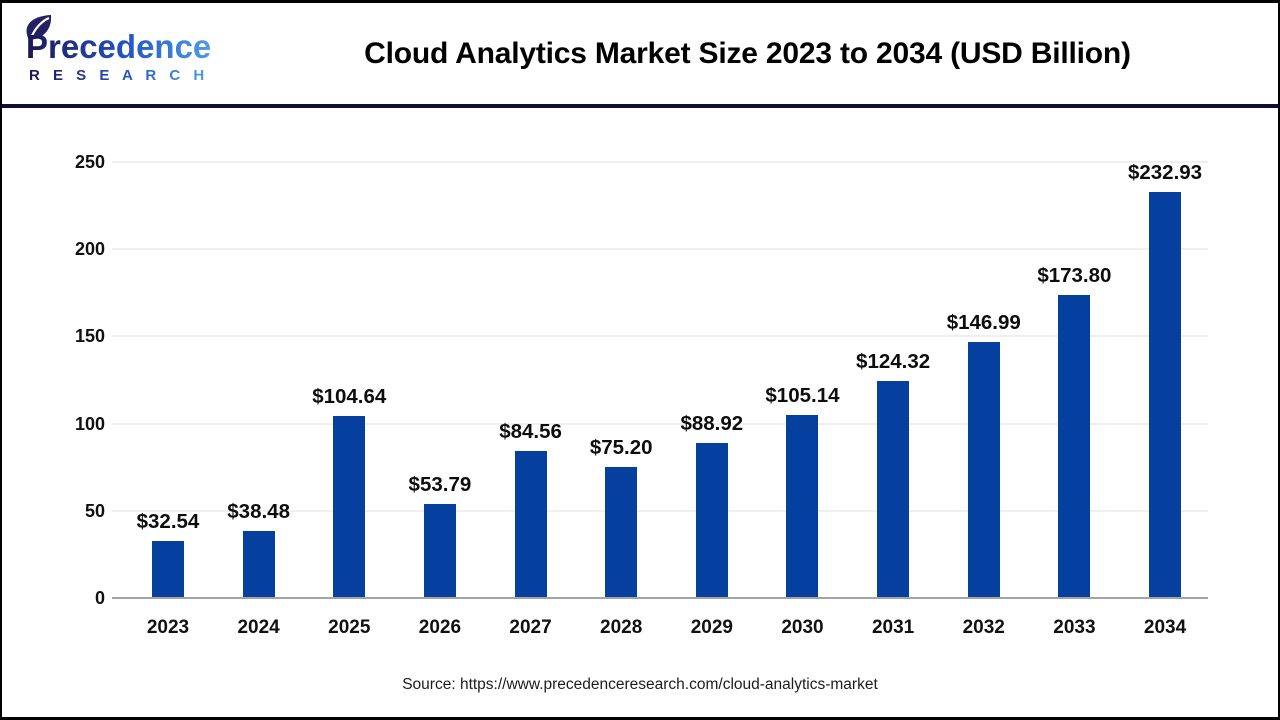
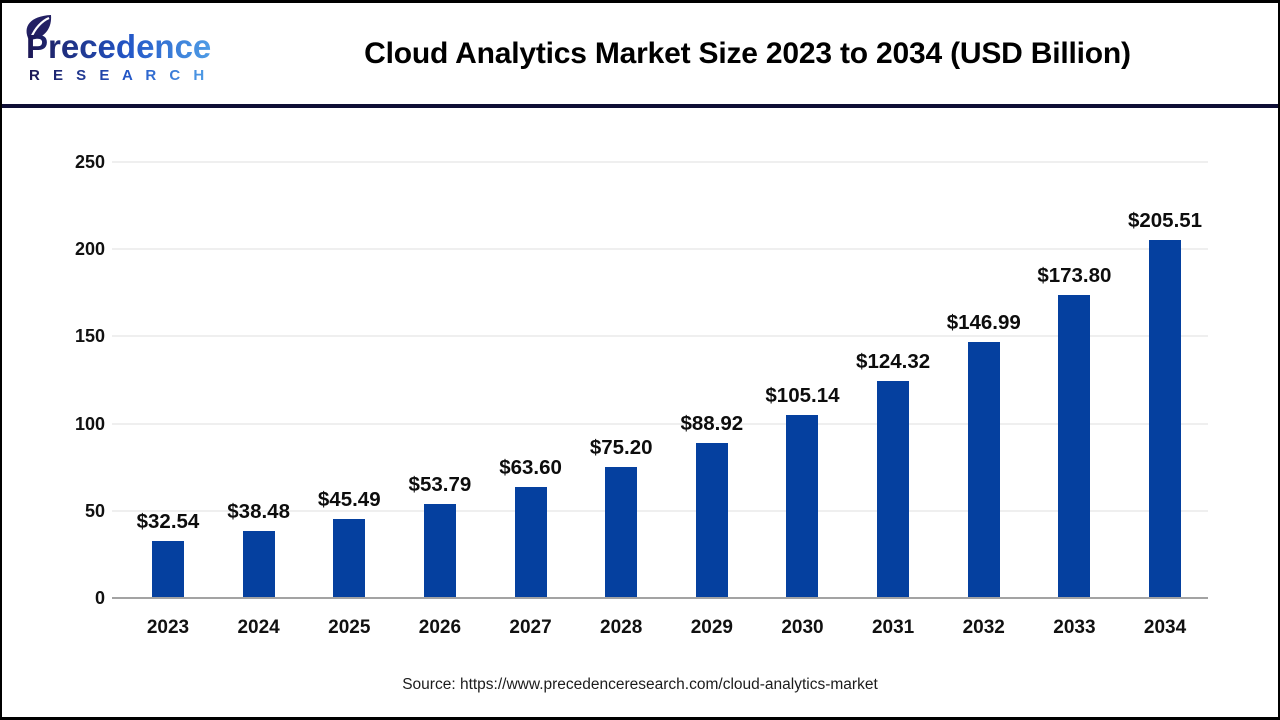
2025: $104.64 -> $45.49
2027: $84.56 -> $63.60
2034: $232.93 -> $205.51
